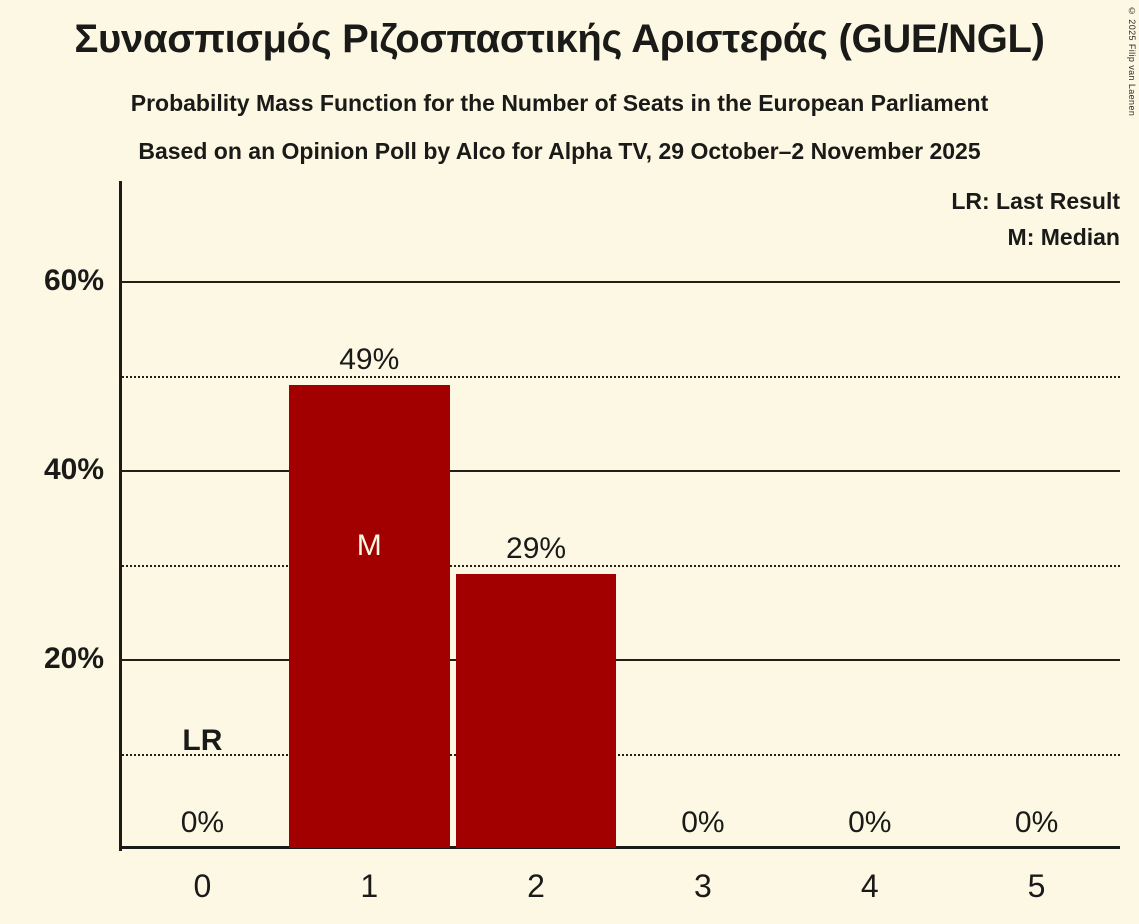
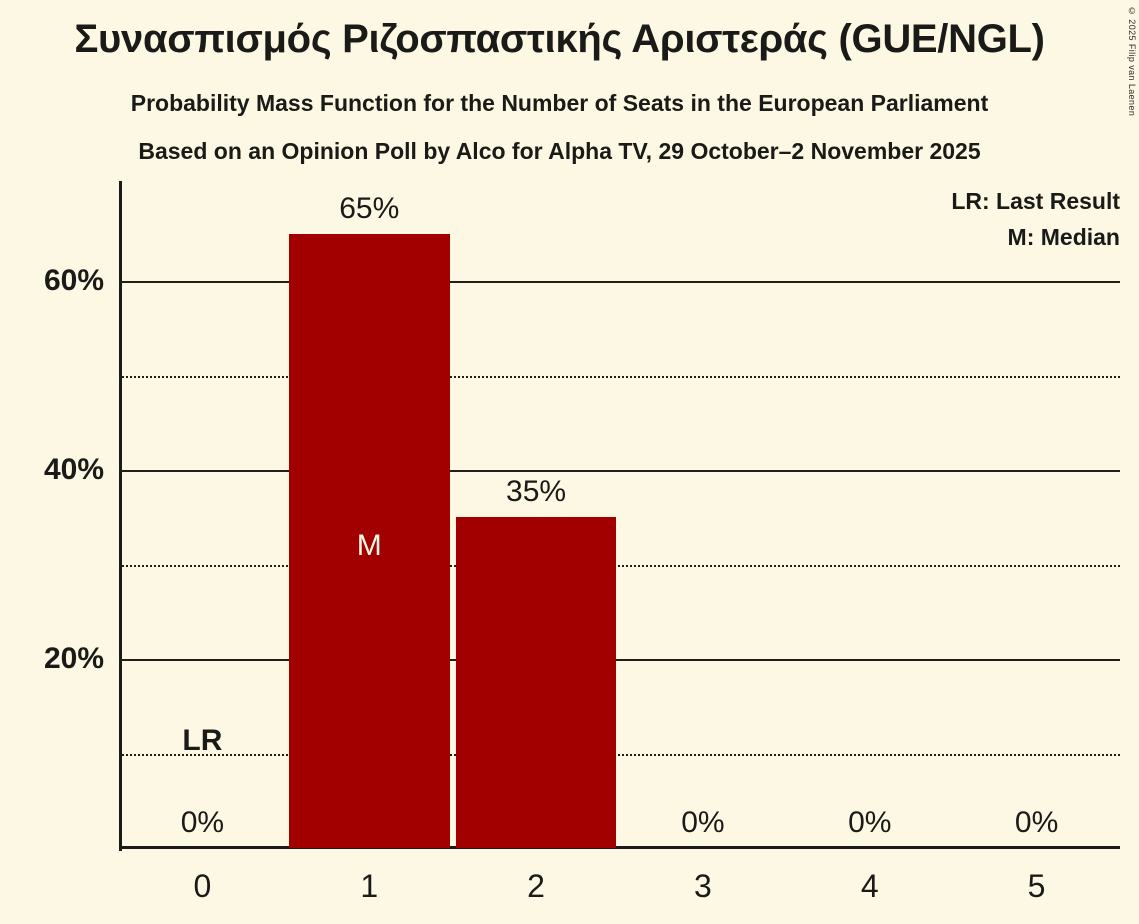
1: 49% -> 65%
2: 29% -> 35%
